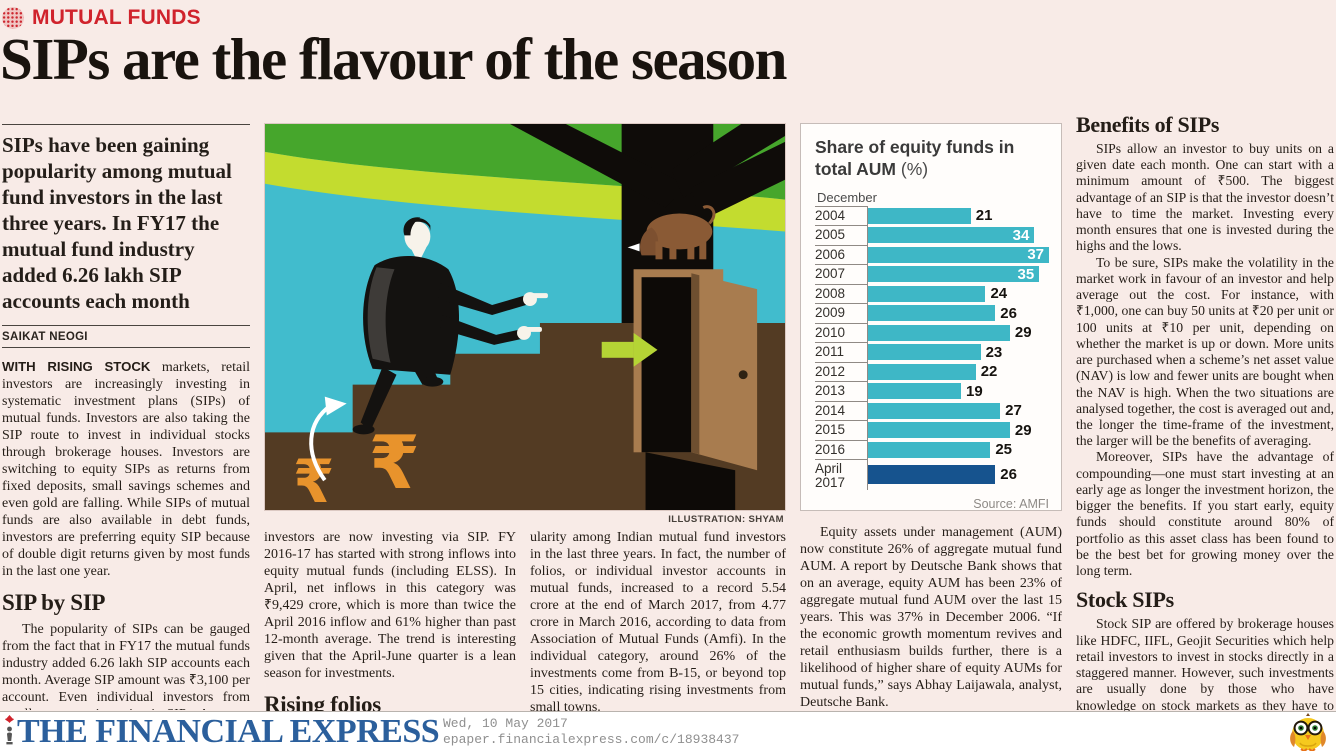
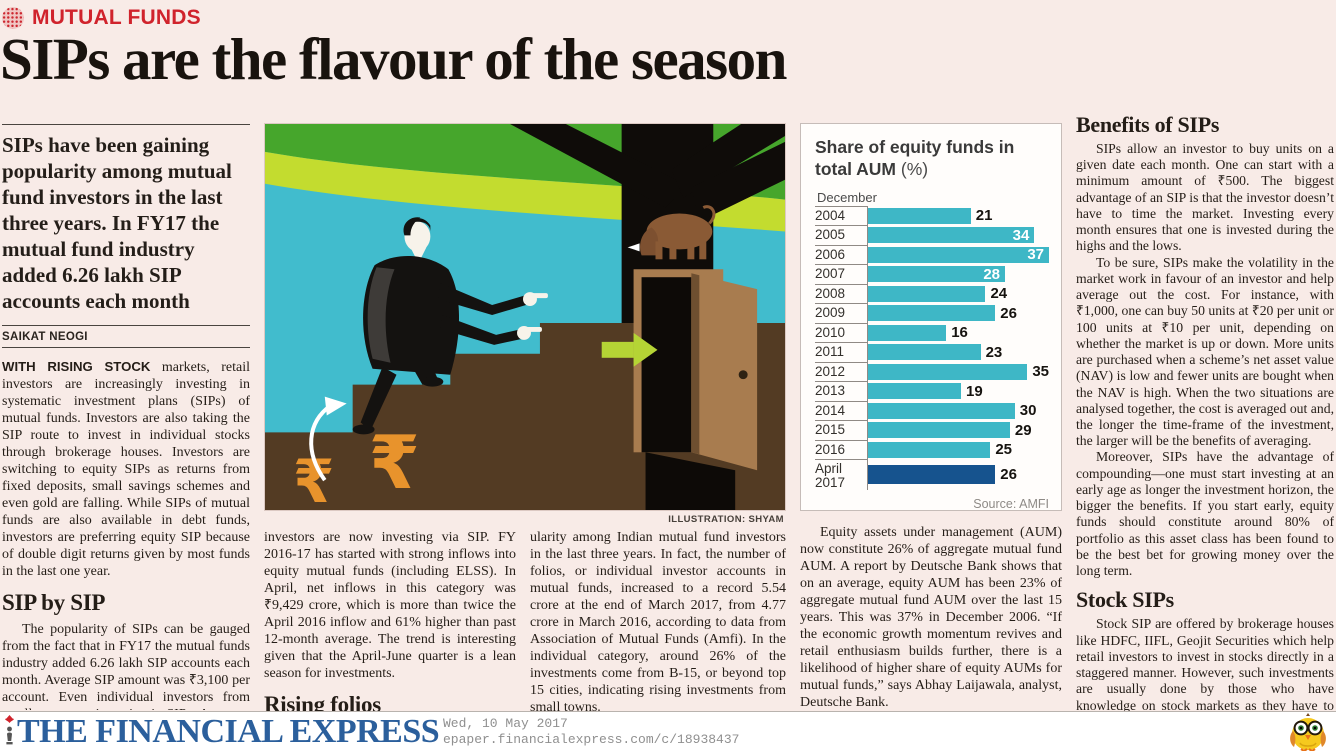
2007: 35 -> 28
2010: 29 -> 16
2012: 22 -> 35
2014: 27 -> 30
